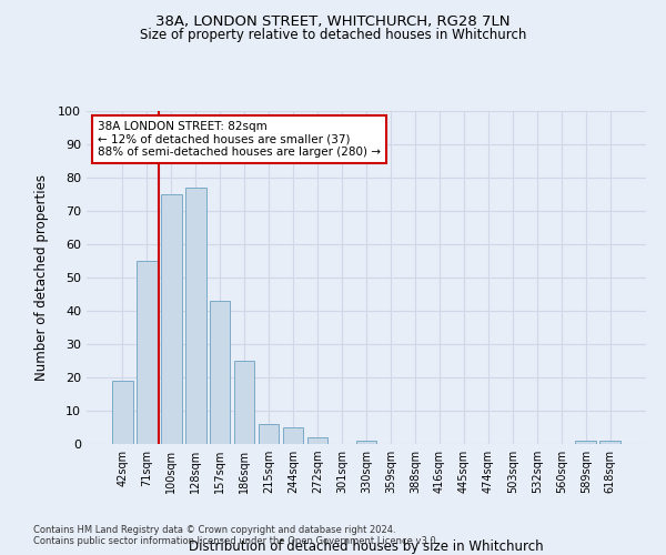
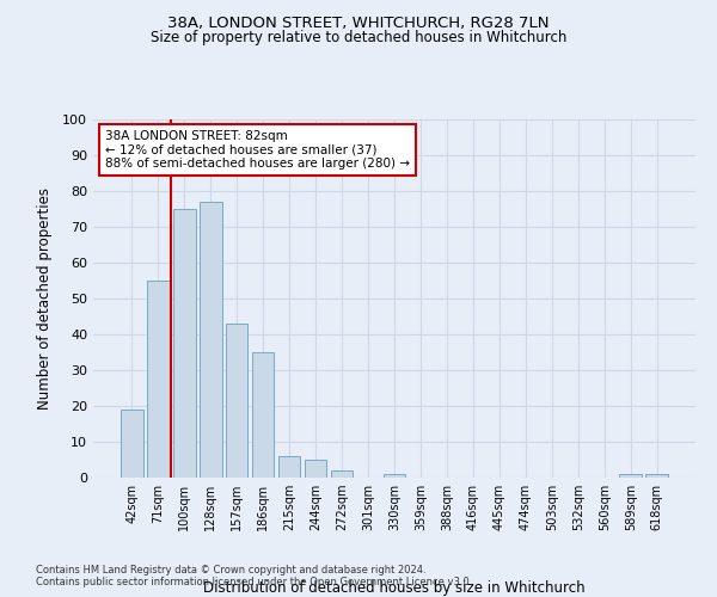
186sqm: 25 -> 35
